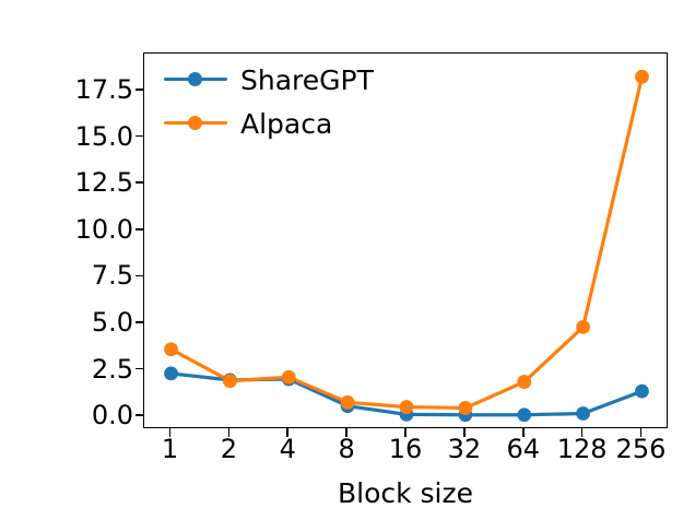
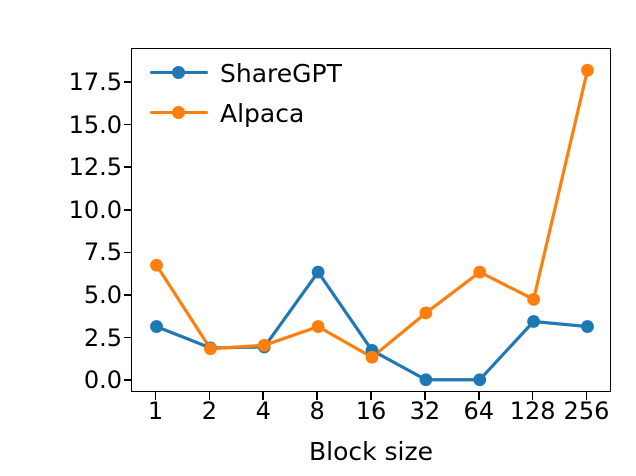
ShareGPT/1: 2.3 -> 3.2
Alpaca/1: 3.6 -> 6.8
ShareGPT/8: 0.6 -> 6.4
Alpaca/8: 0.8 -> 3.2
ShareGPT/16: 0.1 -> 1.8
Alpaca/16: 0.5 -> 1.4
Alpaca/32: 0.5 -> 4.0
Alpaca/64: 1.9 -> 6.4
ShareGPT/128: 0.1 -> 3.5
ShareGPT/256: 1.4 -> 3.2
